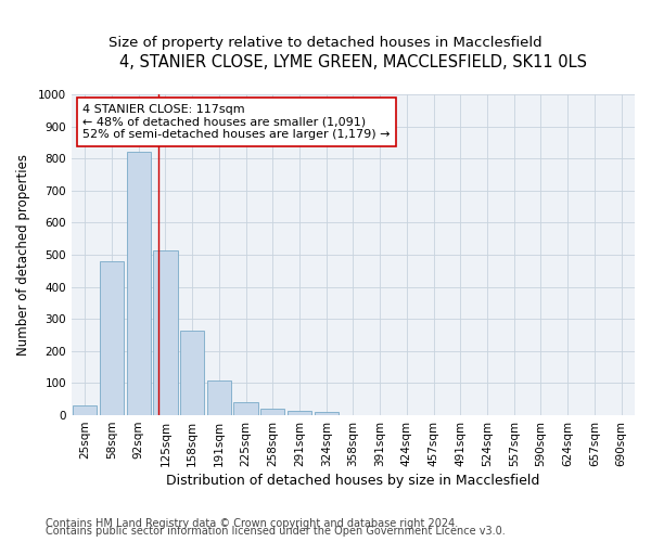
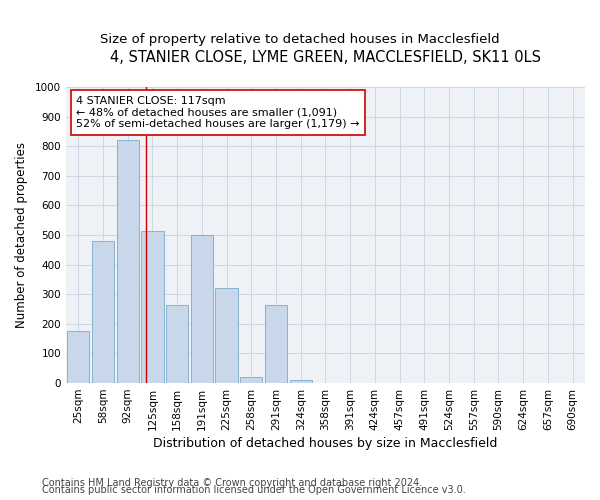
25sqm: 30 -> 175
191sqm: 110 -> 500
225sqm: 40 -> 320
291sqm: 15 -> 265
